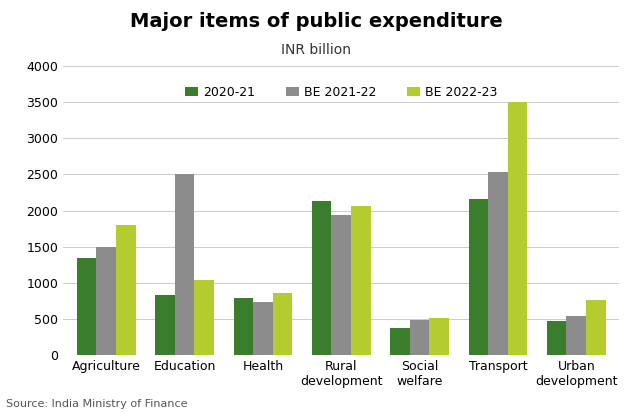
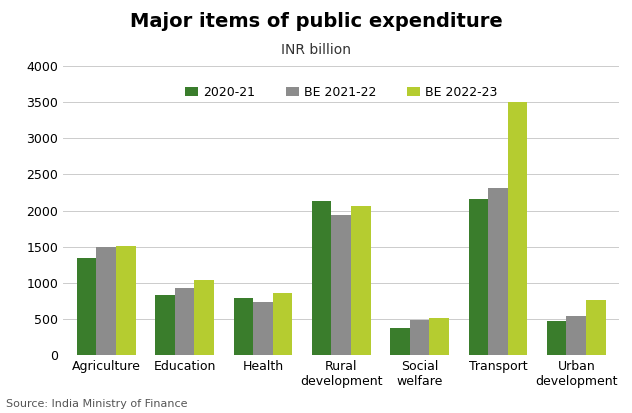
BE 2022-23/Agriculture: 1800 -> 1510
BE 2021-22/Education: 2500 -> 930
BE 2021-22/Transport: 2540 -> 2320
